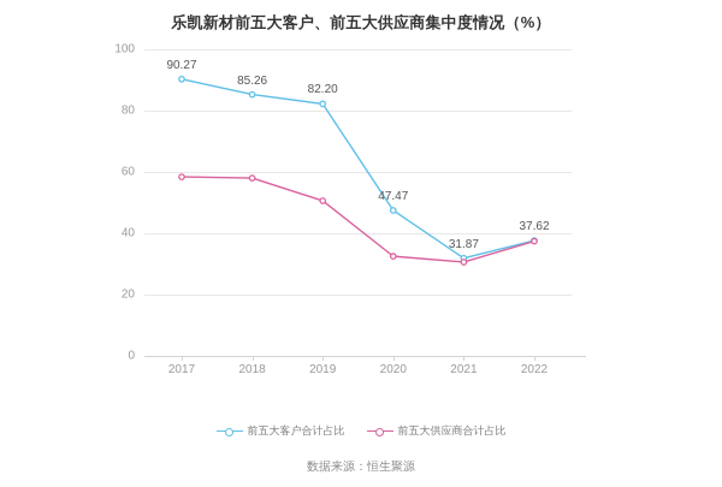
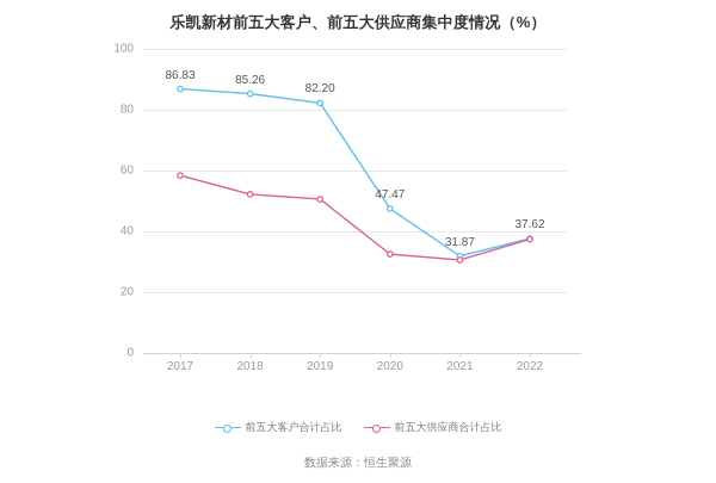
前五大客户合计占比/2017: 90.27 -> 86.83
前五大供应商合计占比/2018: 58 -> 52
